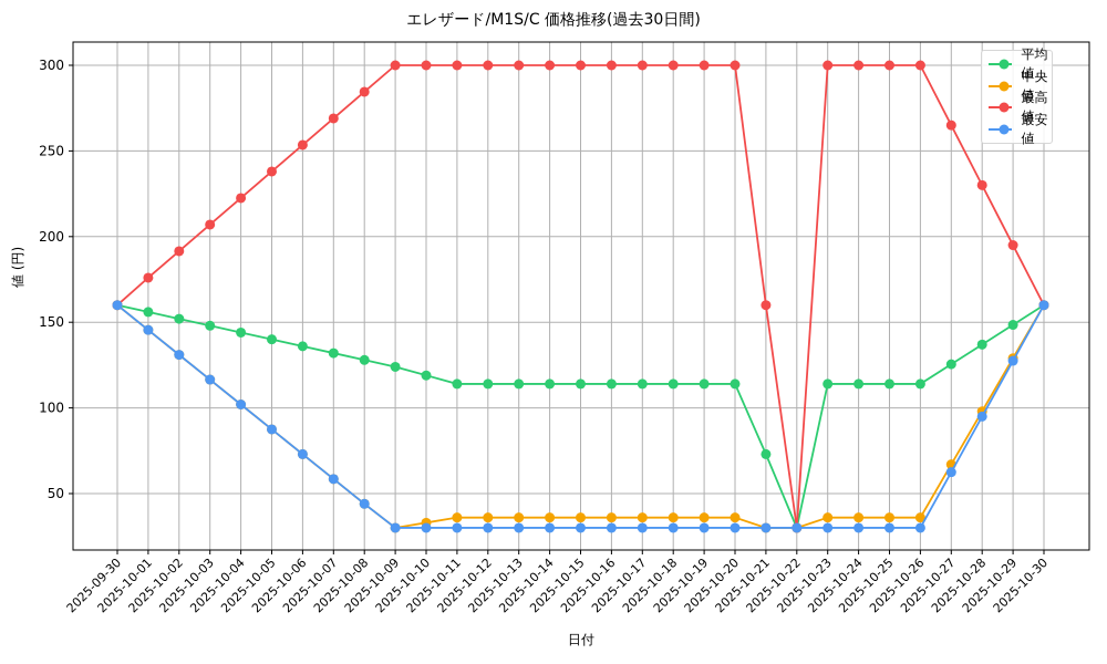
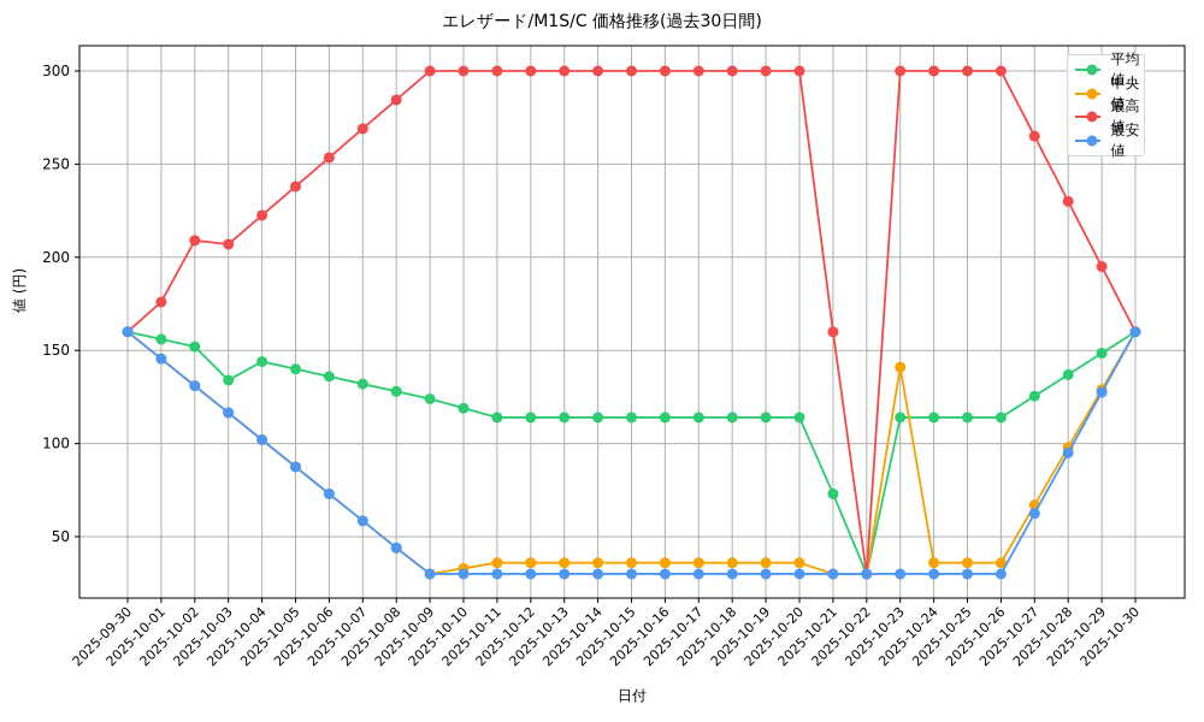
最高値/2025-10-02: 192 -> 209
平均値/2025-10-03: 148 -> 134
中央値/2025-10-23: 36 -> 141
